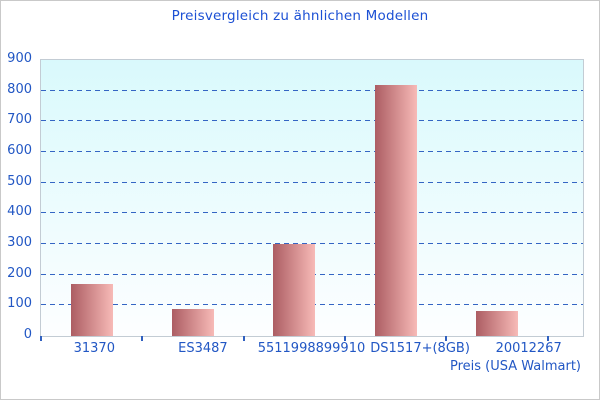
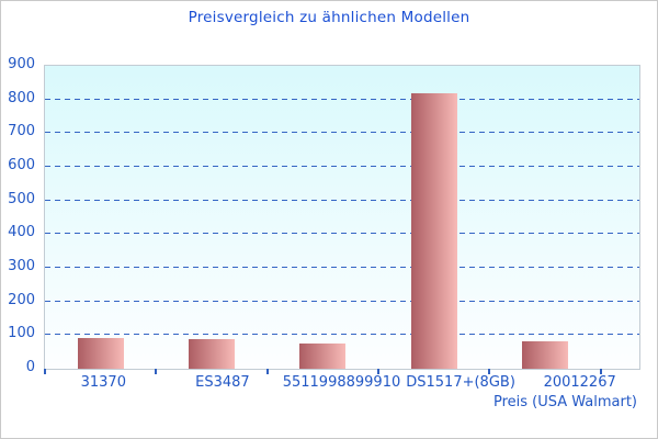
31370: 170 -> 90
5511998899910: 300 -> 80
